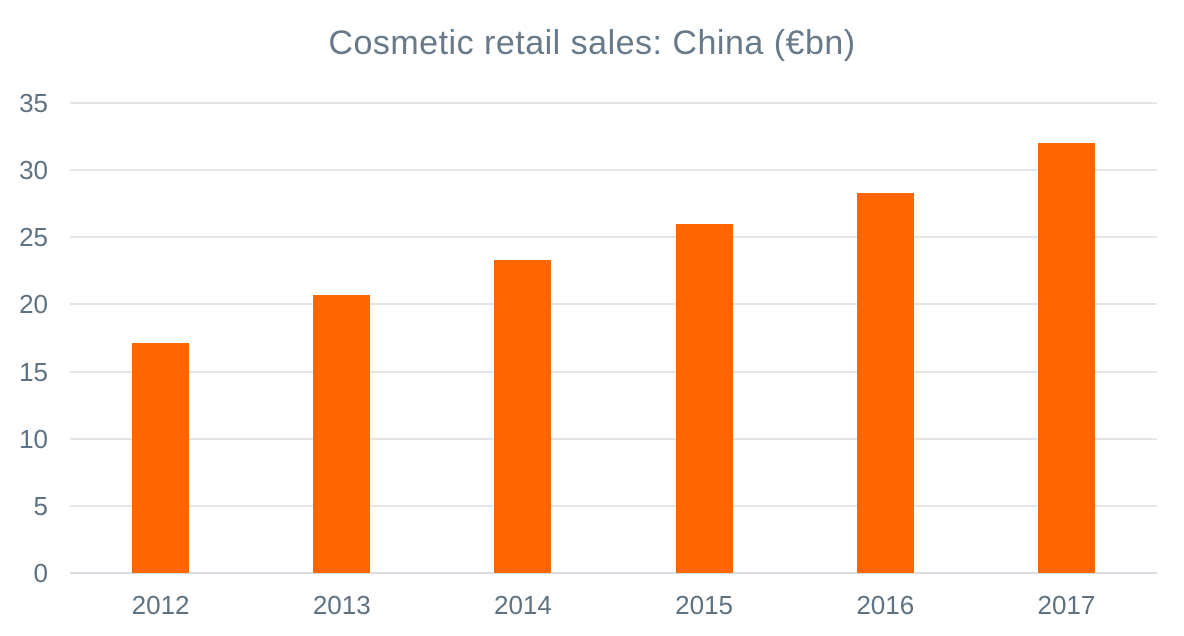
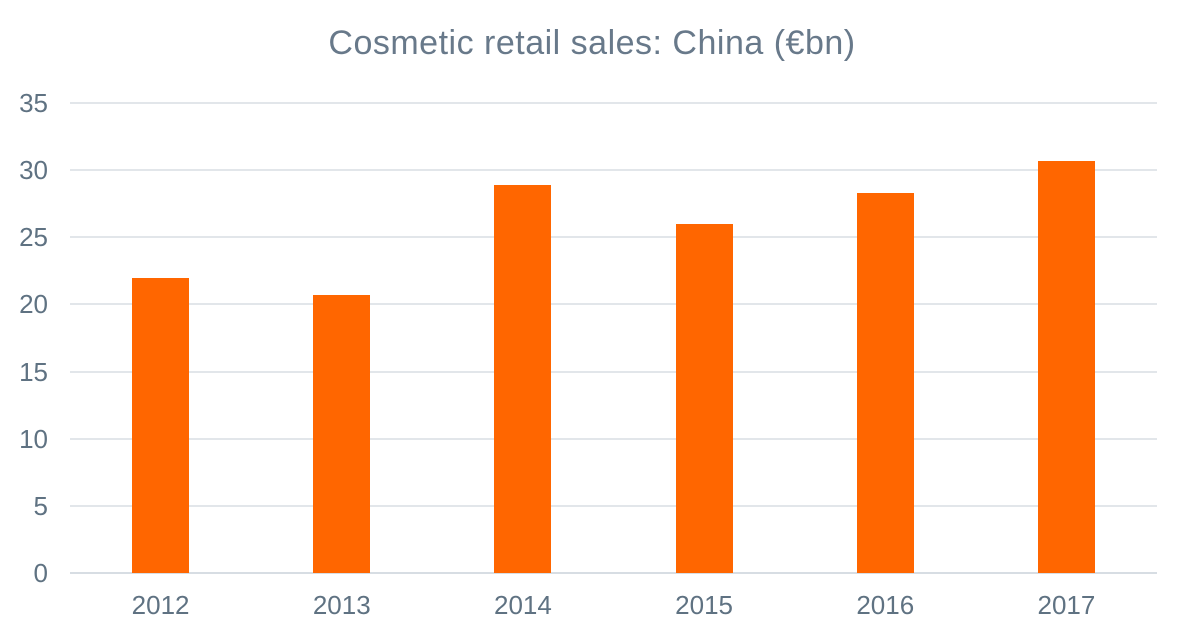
2012: 17.1 -> 22.0
2014: 23.3 -> 28.9
2017: 32.0 -> 30.7
